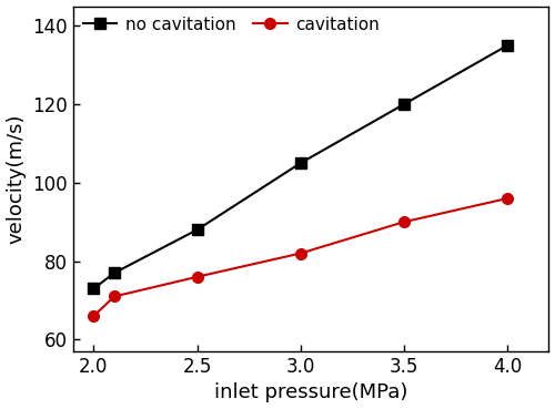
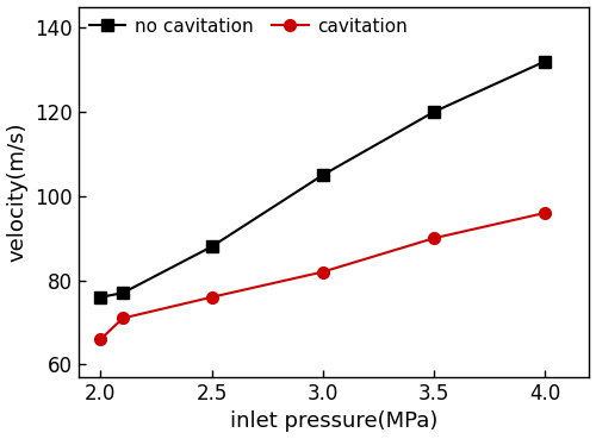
no cavitation/2.0: 73 -> 76
no cavitation/4.0: 135 -> 132
